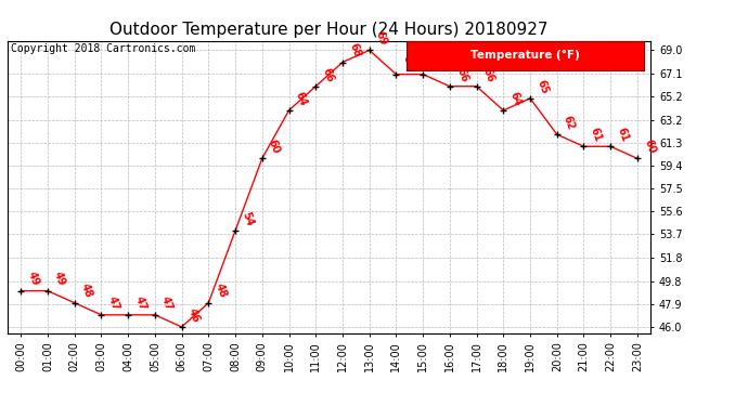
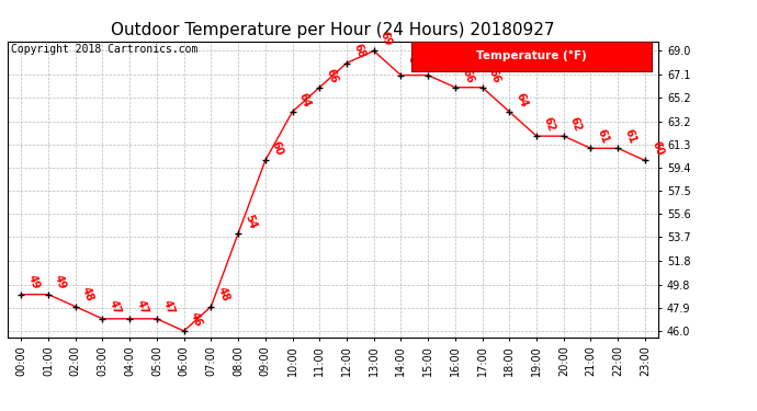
19:00: 65 -> 62
